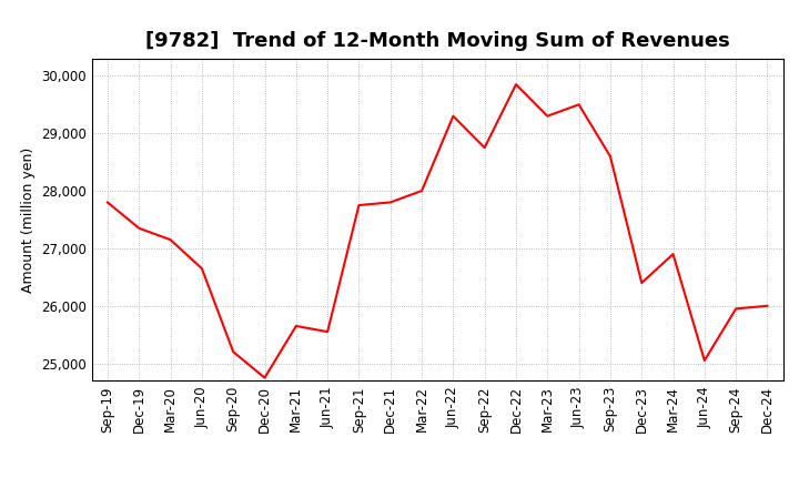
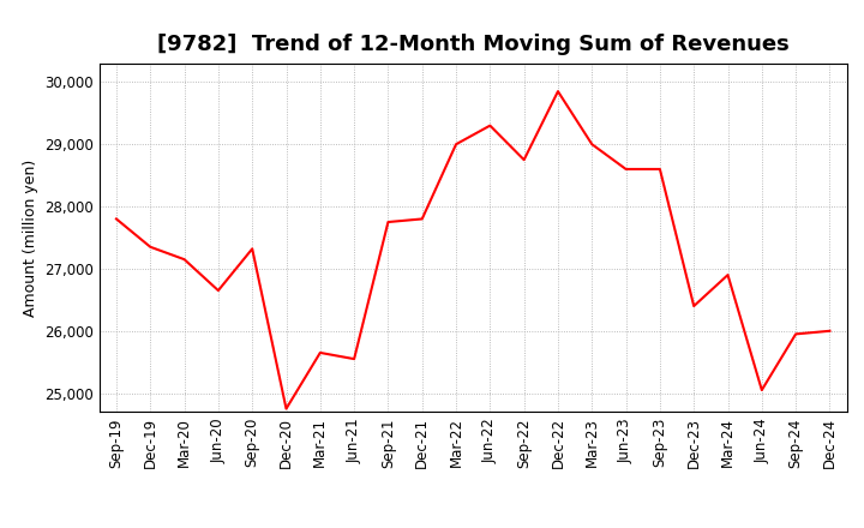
Sep-20: 25,200 -> 27,320
Mar-22: 28,000 -> 29,000
Mar-23: 29,300 -> 29,000
Jun-23: 29,500 -> 28,600
